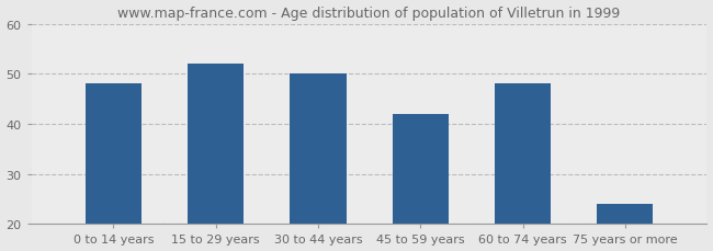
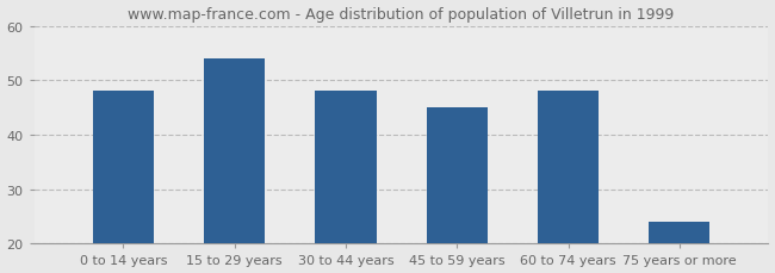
15 to 29 years: 52 -> 54
30 to 44 years: 50 -> 48
45 to 59 years: 42 -> 45
